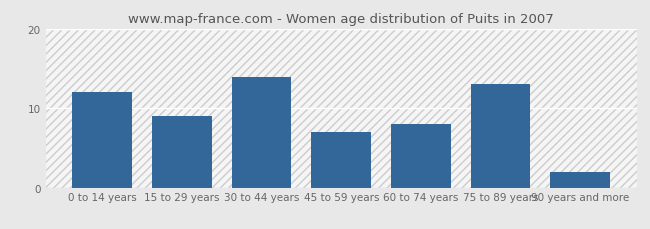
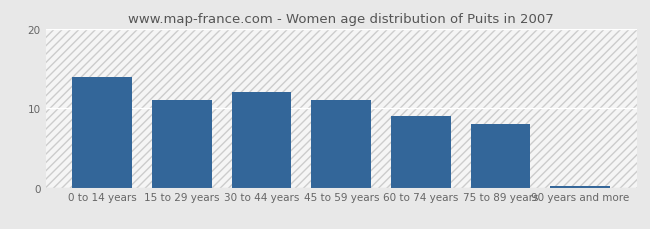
0 to 14 years: 12.0 -> 14.0
15 to 29 years: 9.0 -> 11.0
30 to 44 years: 14.0 -> 12.0
45 to 59 years: 7.0 -> 11.0
60 to 74 years: 8.0 -> 9.0
75 to 89 years: 13.0 -> 8.0
90 years and more: 2.0 -> 0.2
